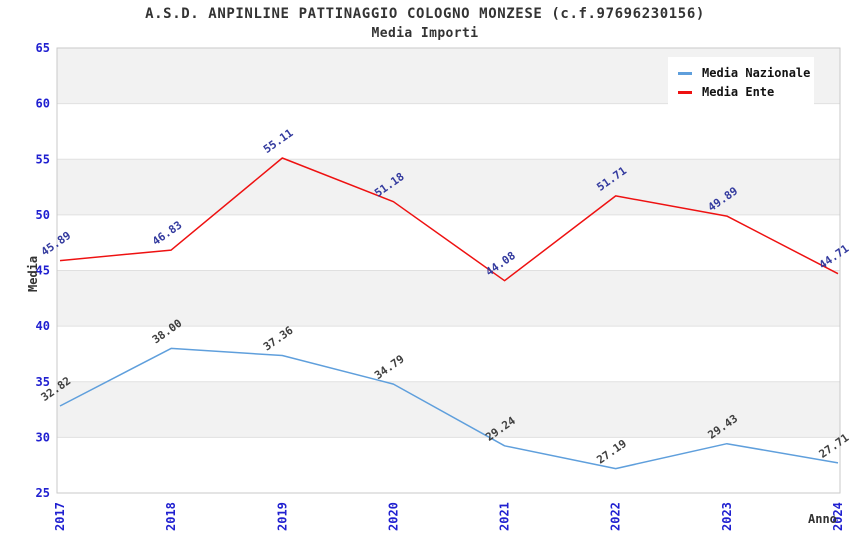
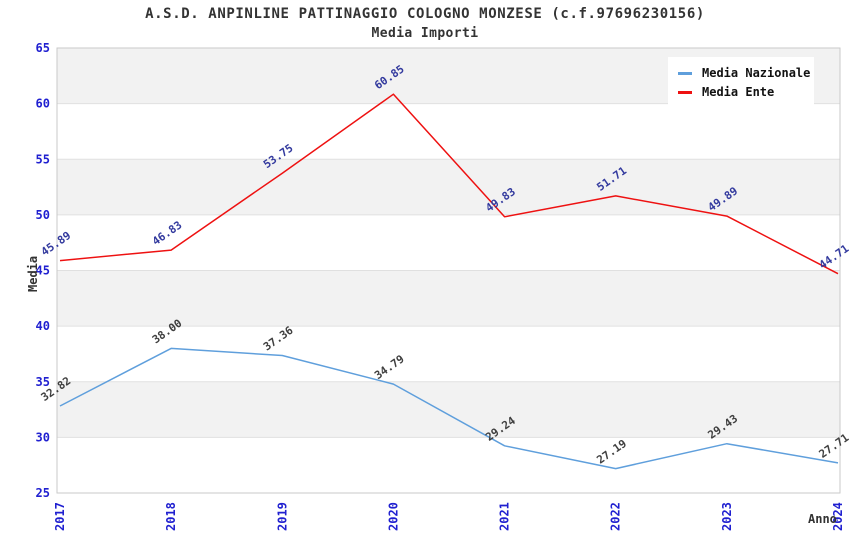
Media Ente/2019: 55.11 -> 53.75
Media Ente/2020: 51.18 -> 60.85
Media Ente/2021: 44.08 -> 49.83
